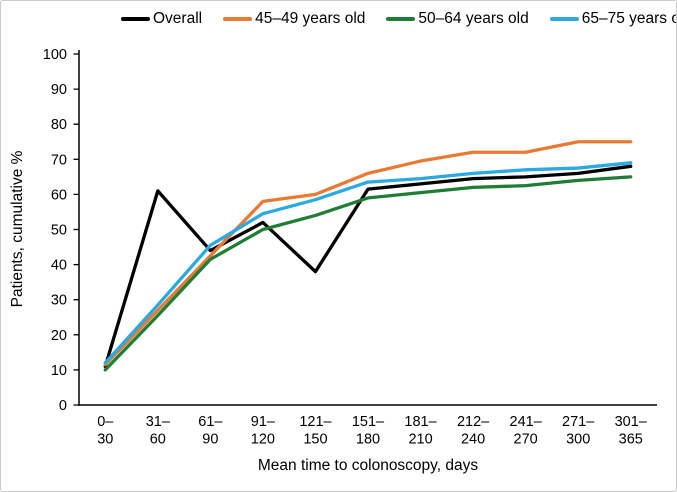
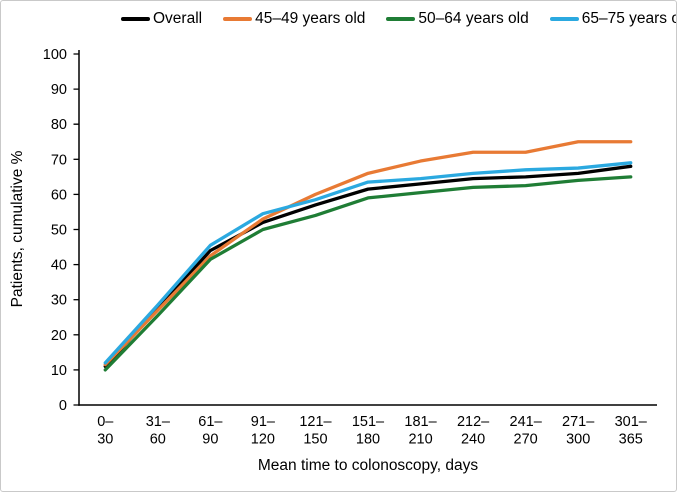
Overall/31–60: 61 -> 28
45–49 years old/91–120: 58 -> 53
Overall/121–150: 38 -> 57
